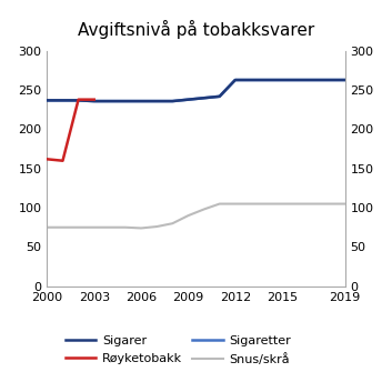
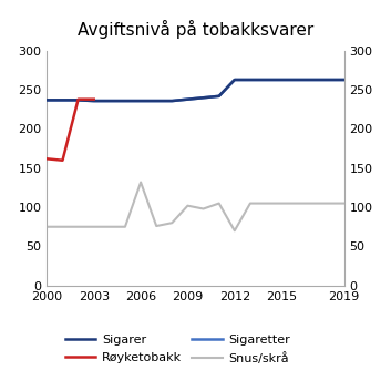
Snus/skrå/2006: 74 -> 132
Snus/skrå/2009: 90 -> 102
Snus/skrå/2012: 105 -> 70
